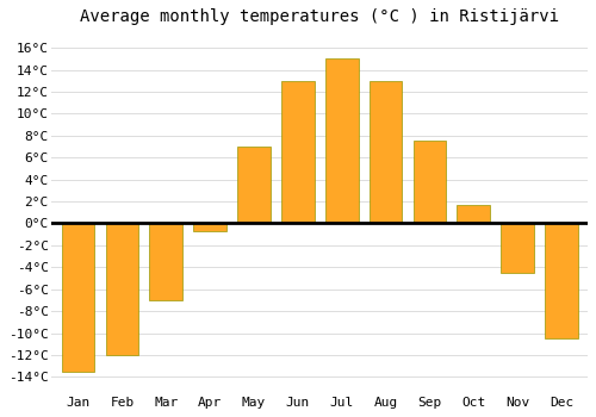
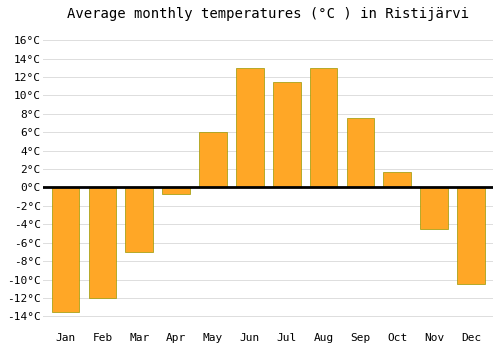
May: 7.0°C -> 6.0°C
Jul: 15.0°C -> 11.4°C
